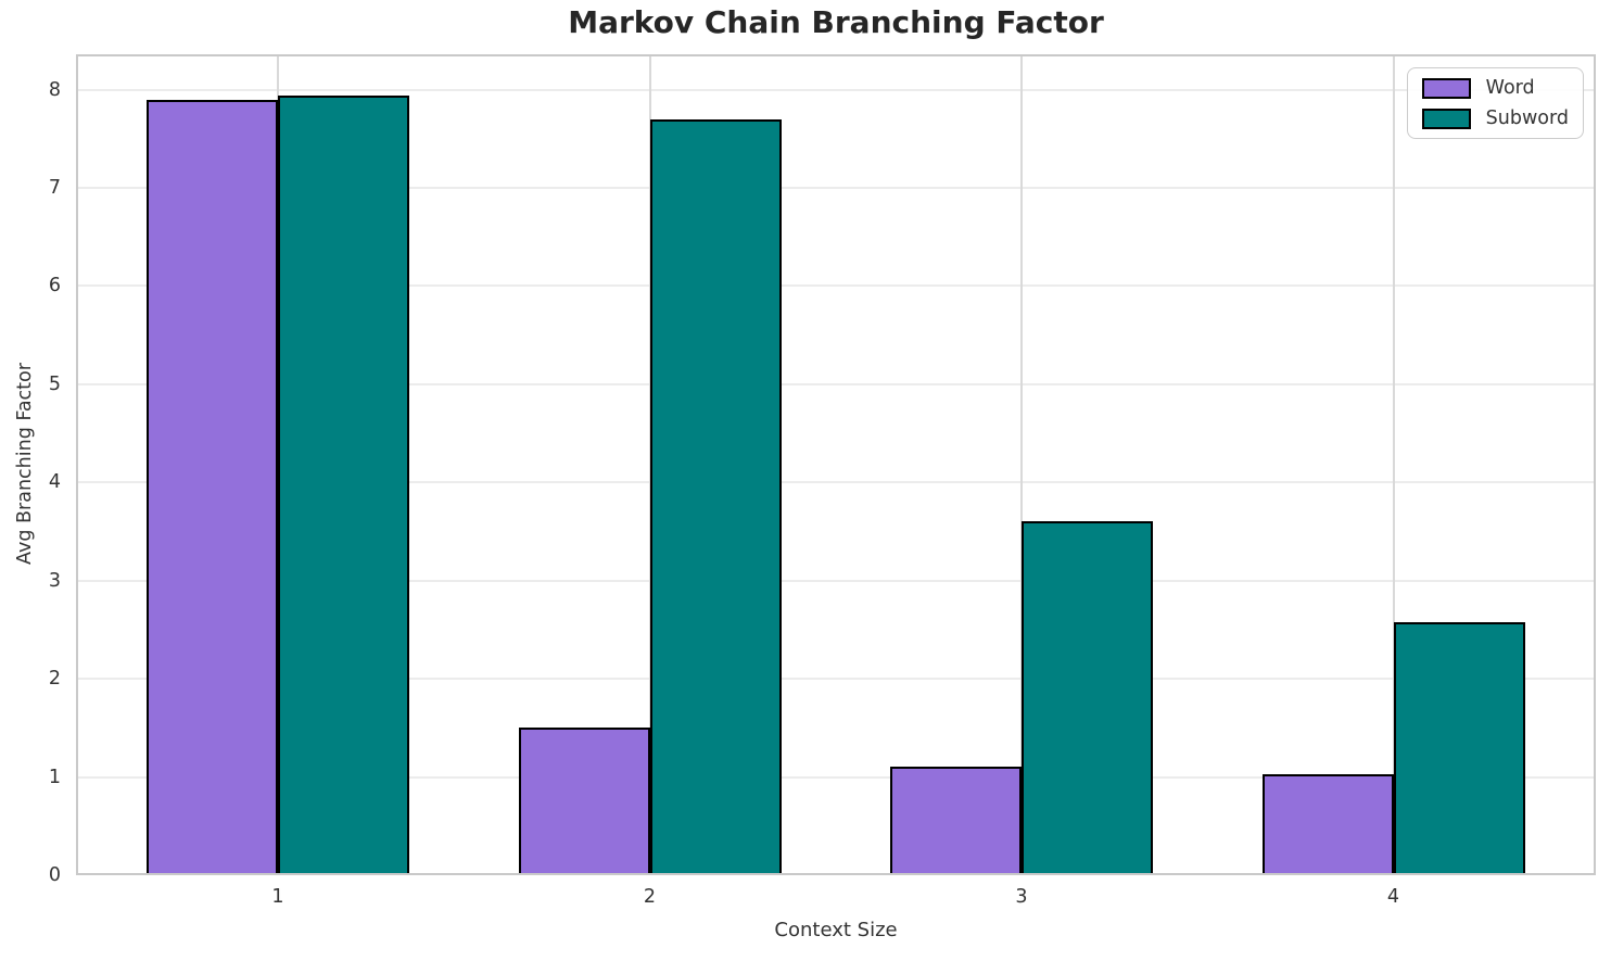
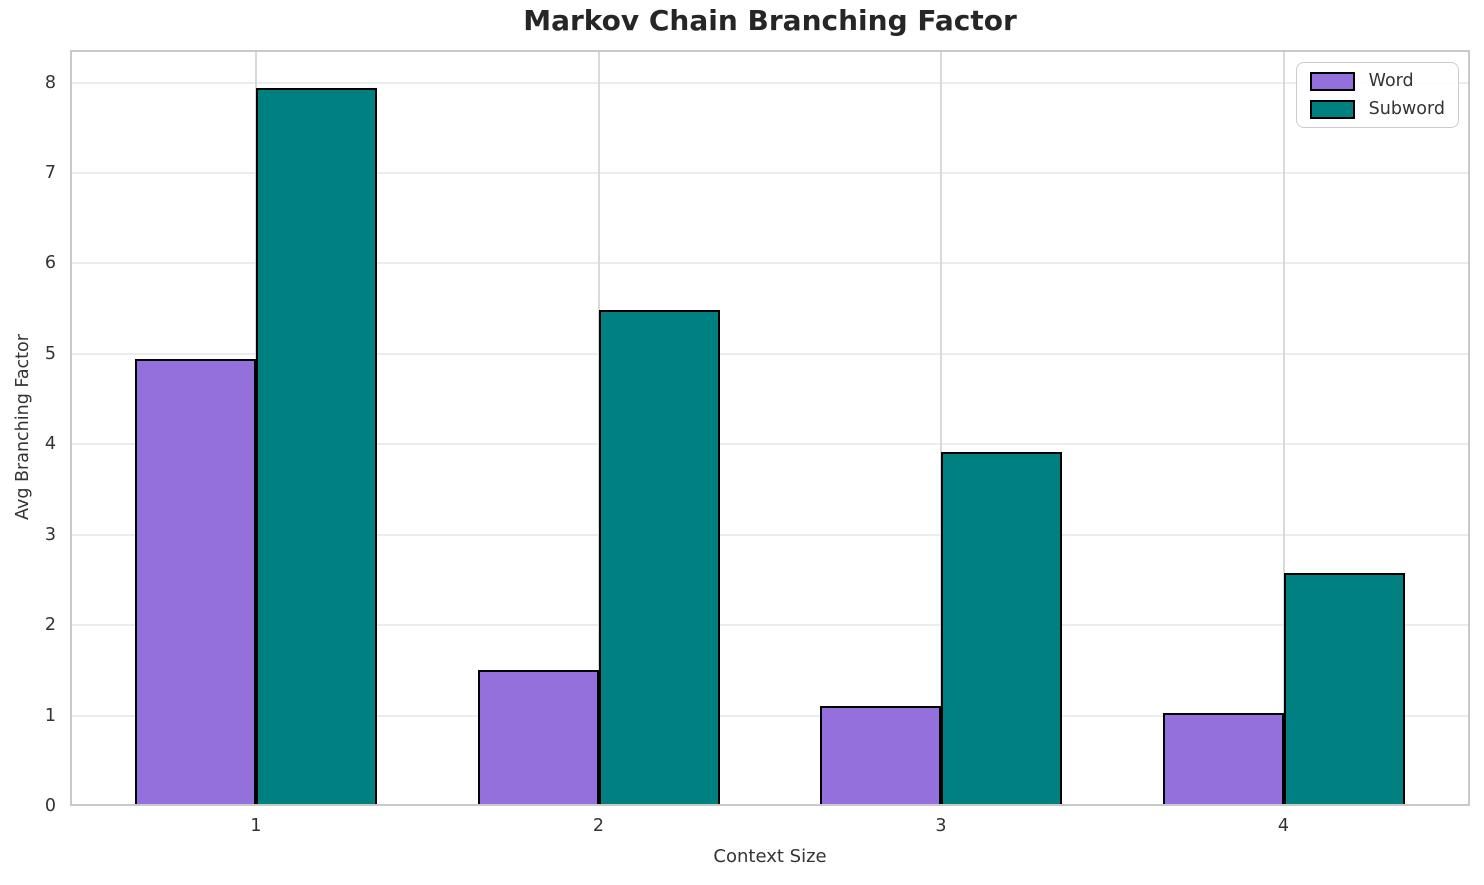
Word/1: 7.9 -> 4.9
Subword/2: 7.7 -> 5.5
Subword/3: 3.6 -> 3.9
